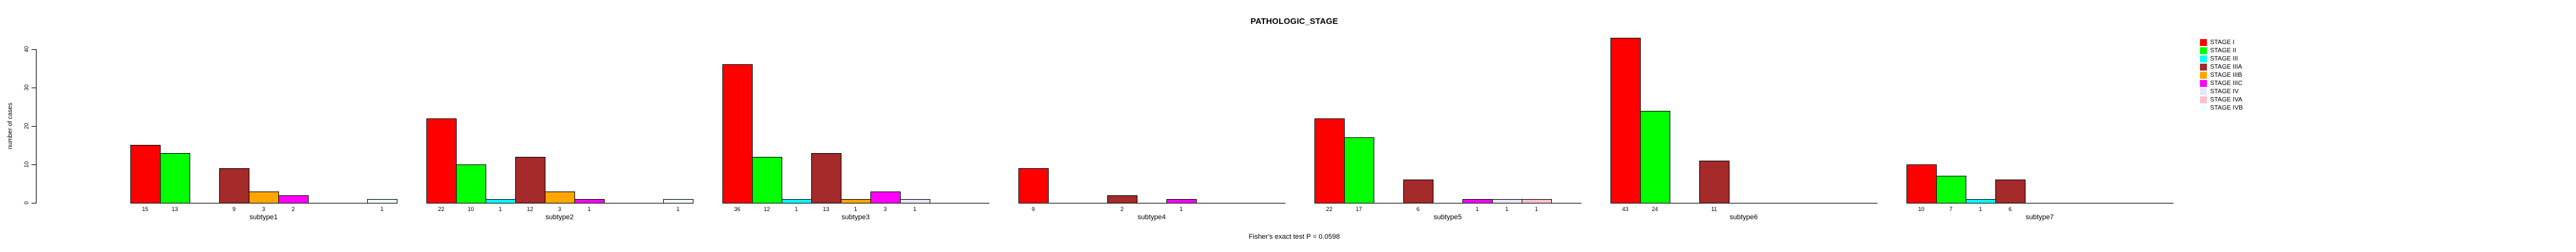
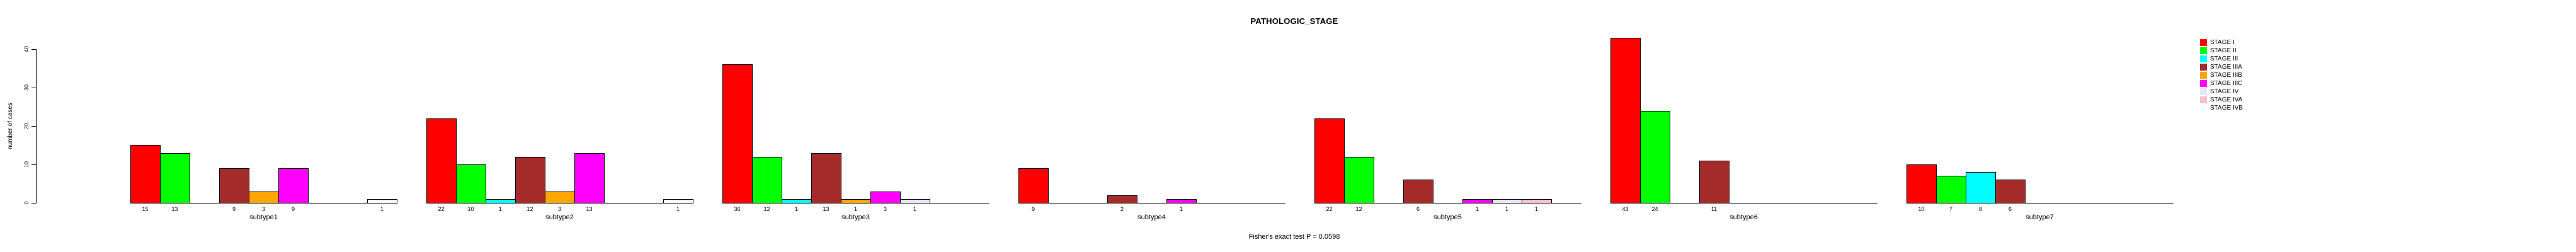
STAGE IIIC/subtype1: 2 -> 9
STAGE IIIC/subtype2: 1 -> 13
STAGE II/subtype5: 17 -> 12
STAGE III/subtype7: 1 -> 8
